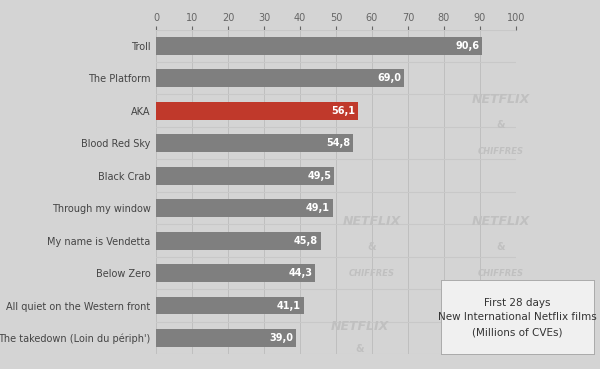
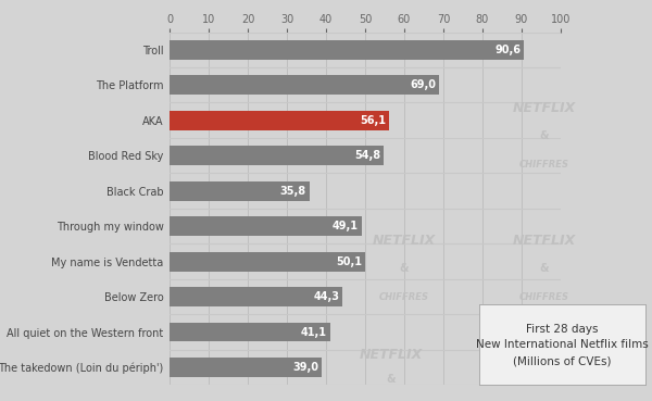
Black Crab: 49,5 -> 35,8
My name is Vendetta: 45,8 -> 50,1
